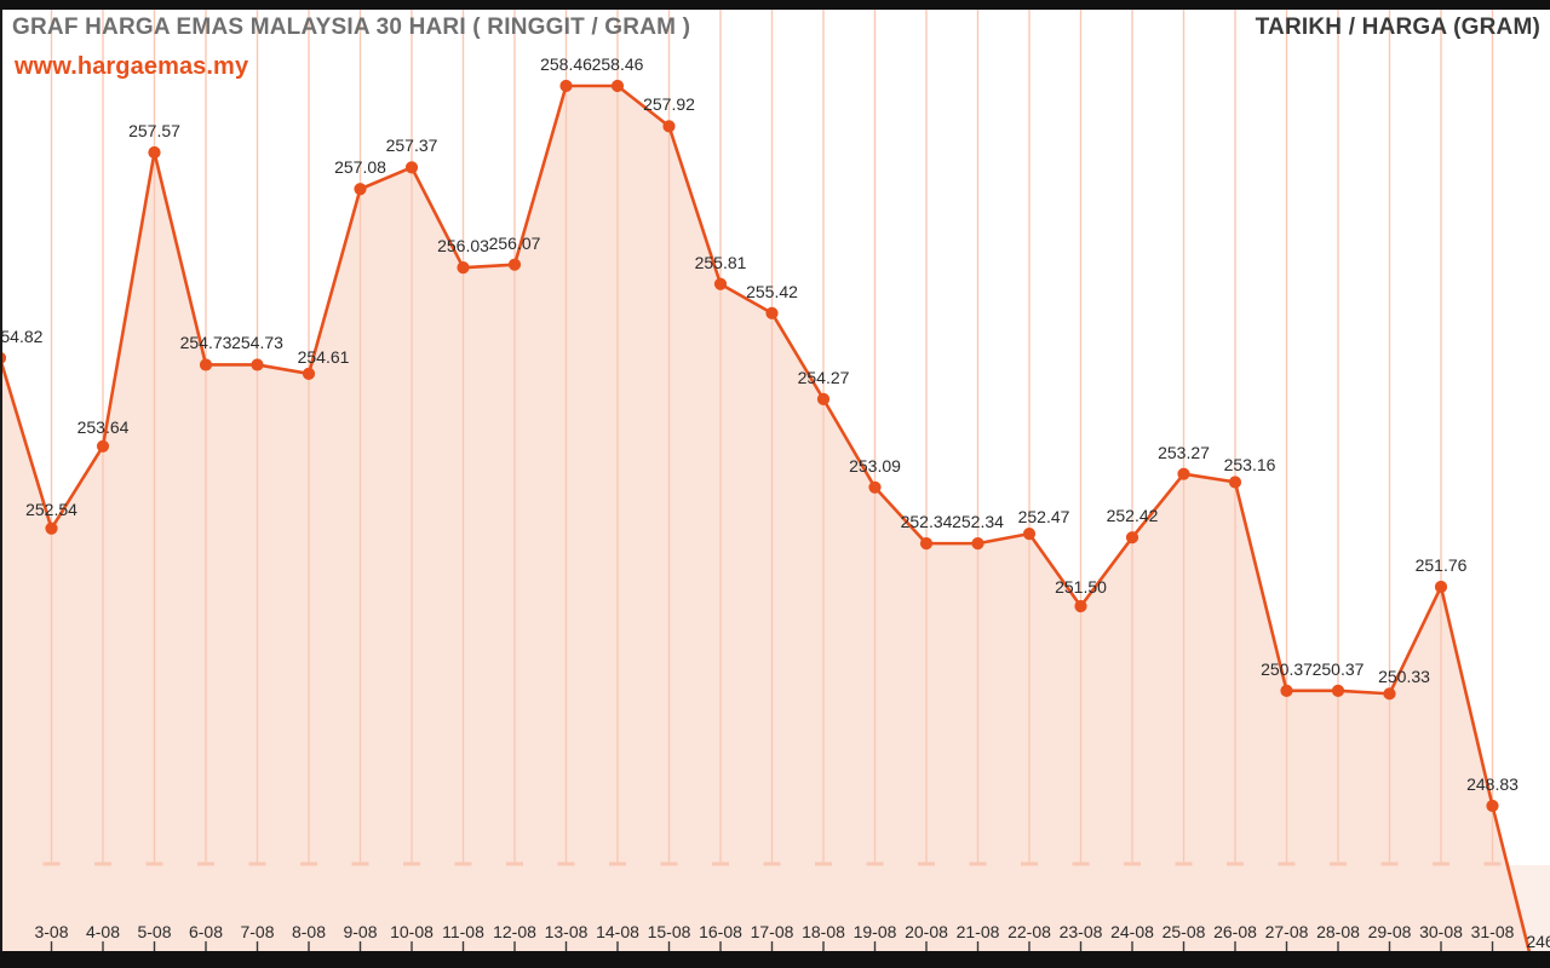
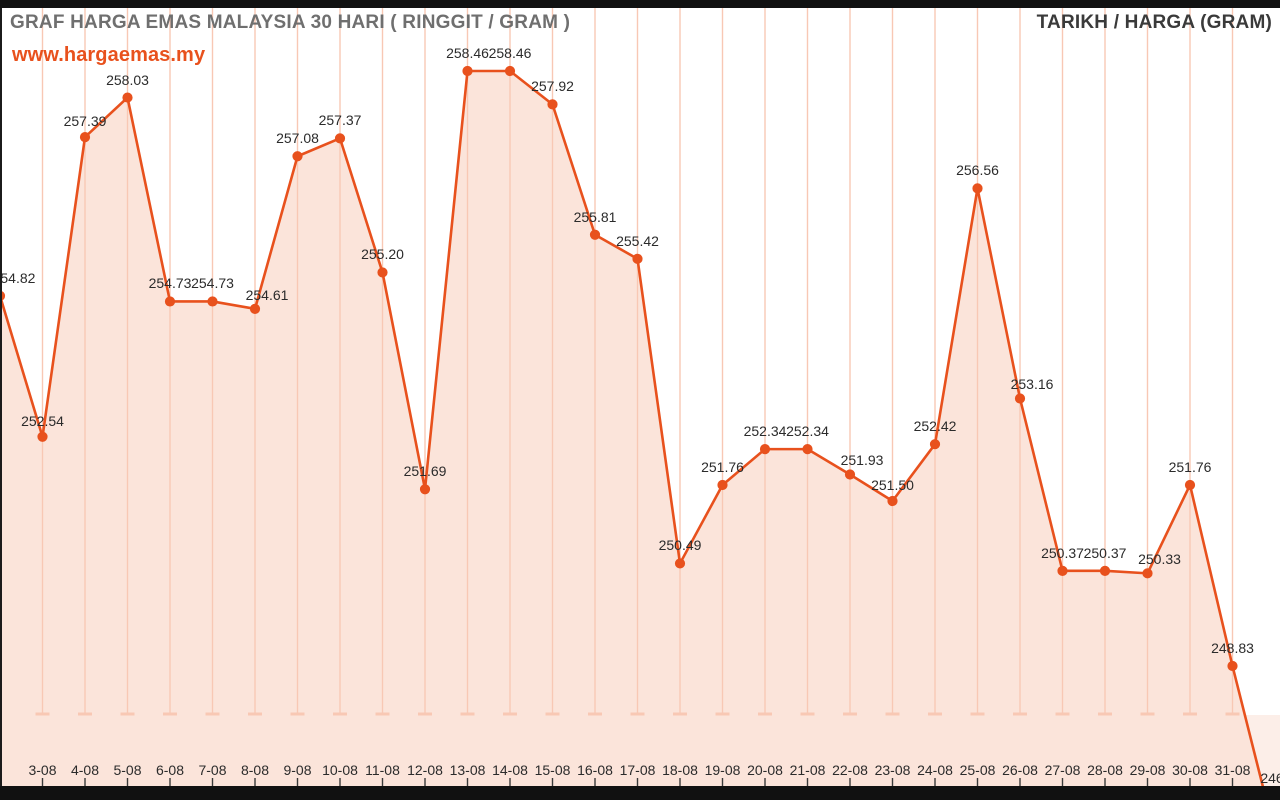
4-08: 253.64 -> 257.39
5-08: 257.57 -> 258.03
11-08: 256.03 -> 255.20
12-08: 256.07 -> 251.69
18-08: 254.27 -> 250.49
19-08: 253.09 -> 251.76
22-08: 252.47 -> 251.93
25-08: 253.27 -> 256.56
